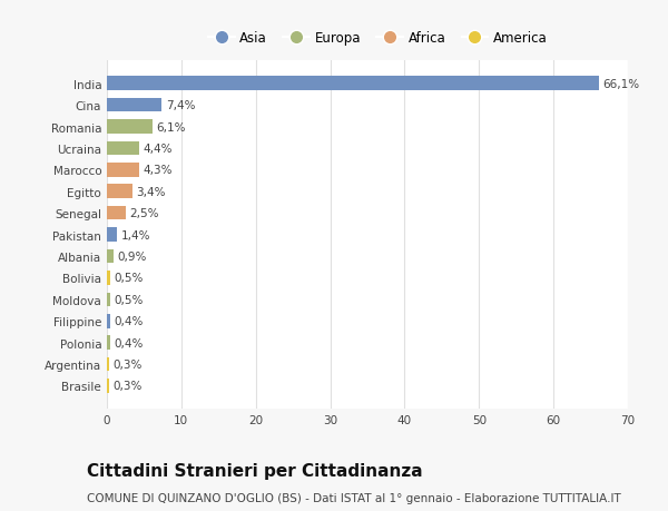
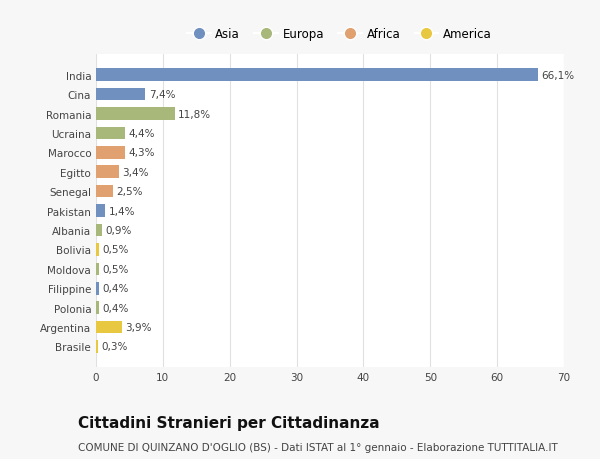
Romania: 6,1% -> 11,8%
Argentina: 0,3% -> 3,9%
